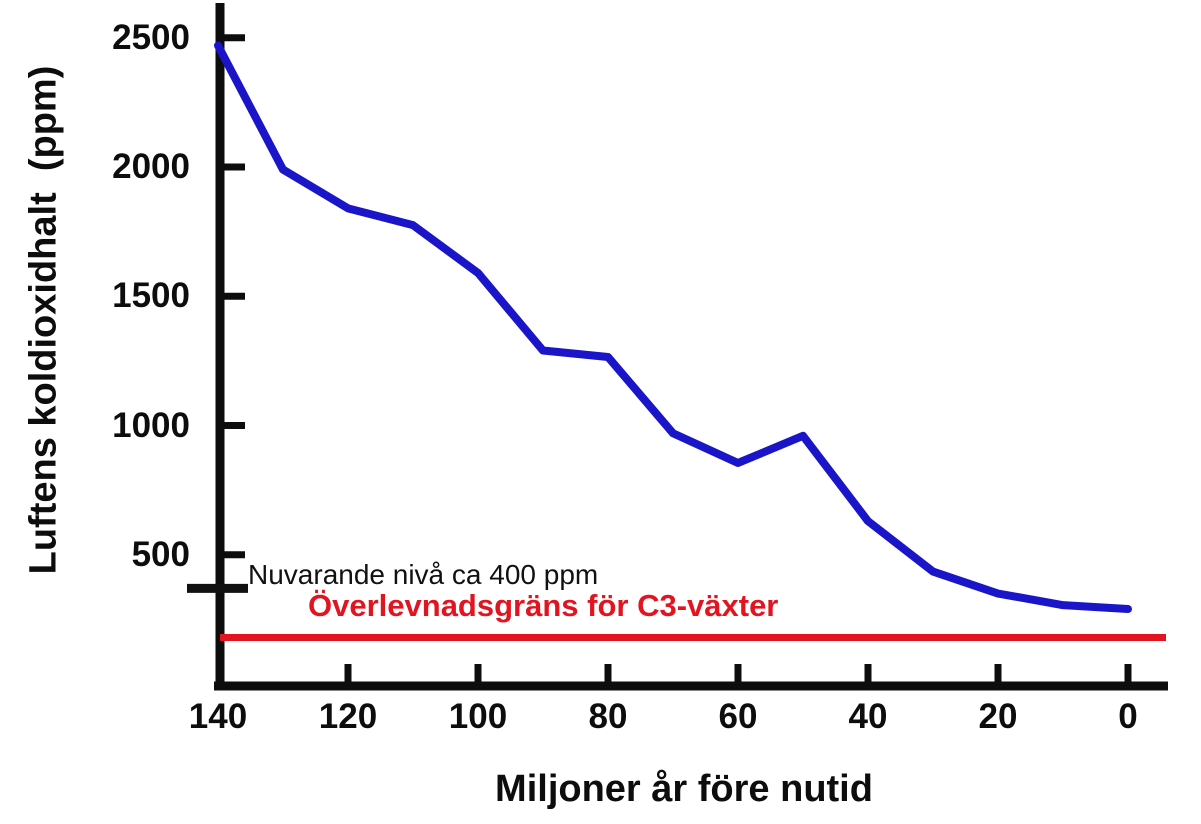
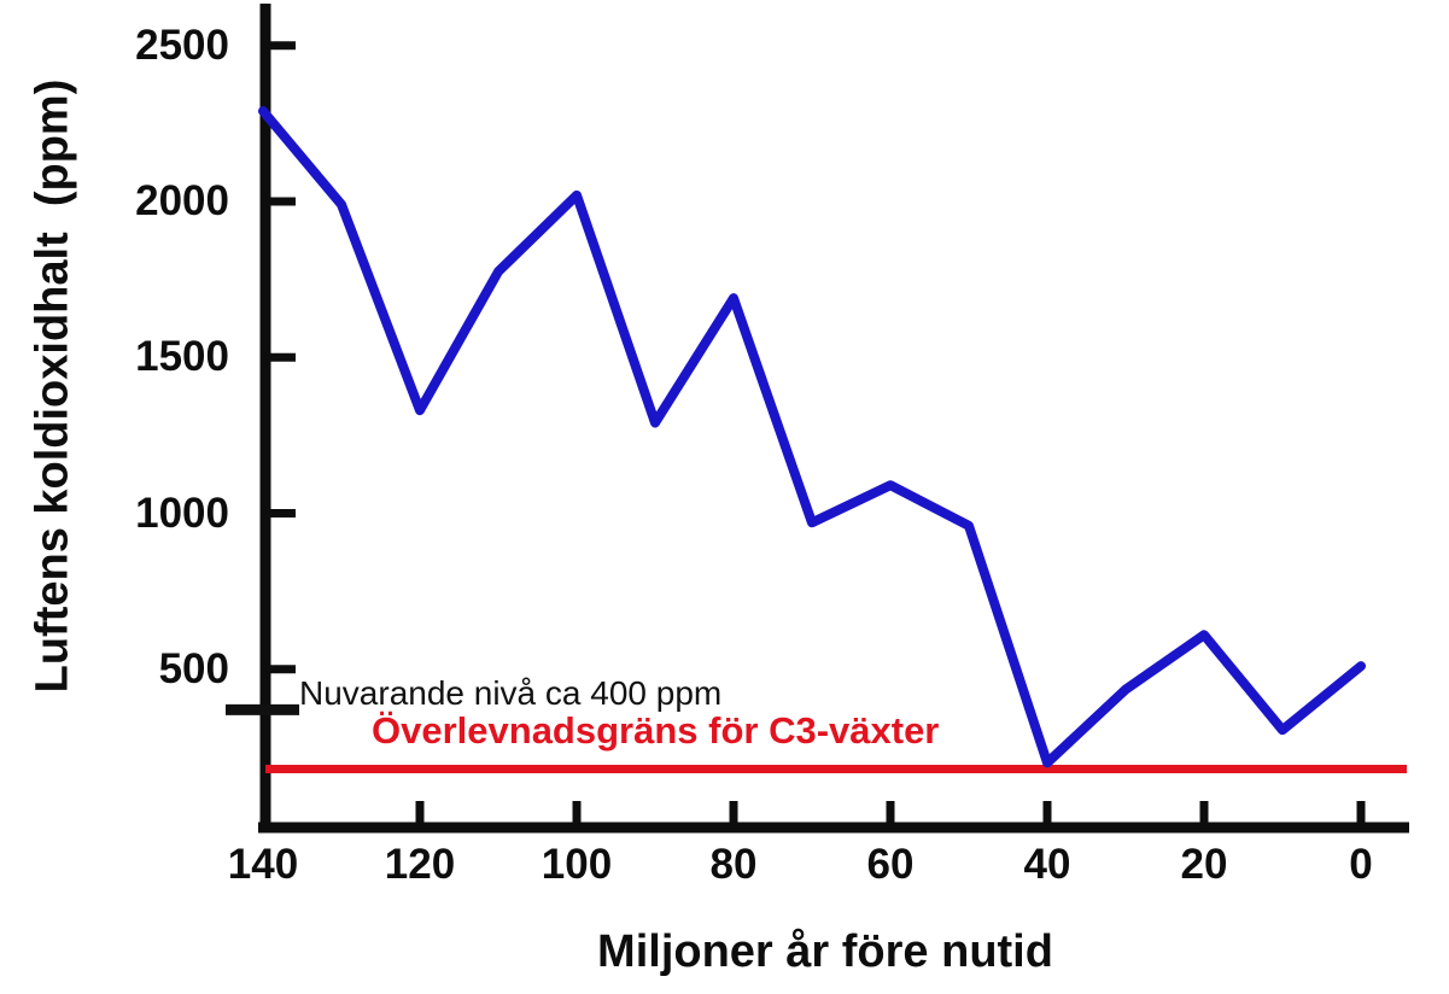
140: 2470 -> 2290
120: 1840 -> 1330
100: 1590 -> 2020
80: 1260 -> 1690
60: 860 -> 1090
40: 630 -> 200
20: 350 -> 610
0: 290 -> 510
